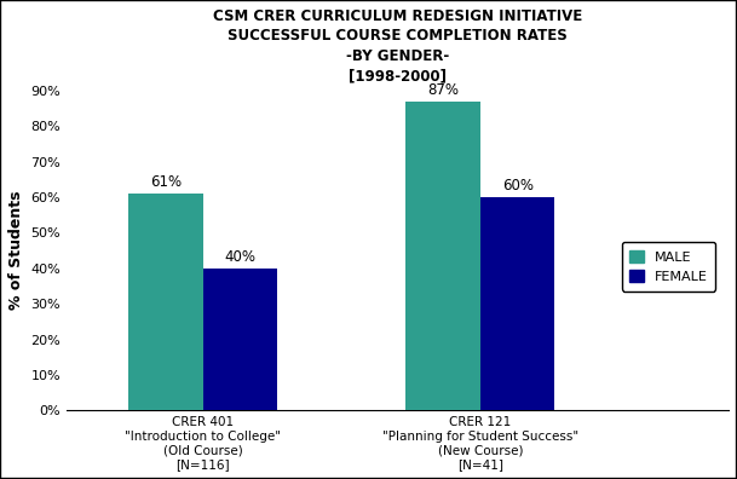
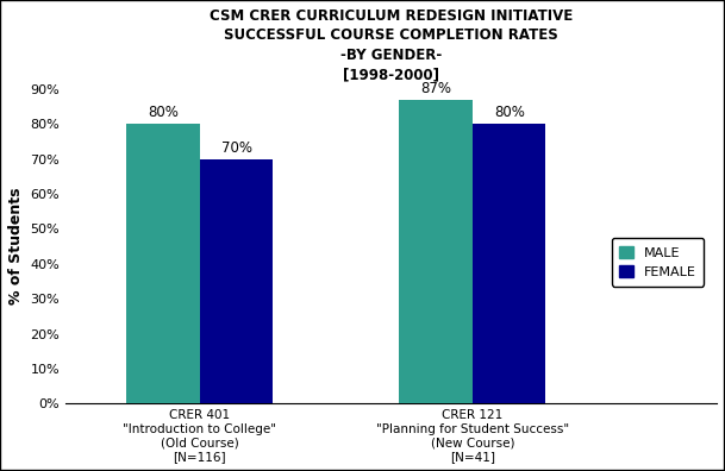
MALE/CRER 401 "Introduction to College" (Old Course) [N=116]: 61% -> 80%
FEMALE/CRER 401 "Introduction to College" (Old Course) [N=116]: 40% -> 70%
FEMALE/CRER 121 "Planning for Student Success" (New Course) [N=41]: 60% -> 80%
